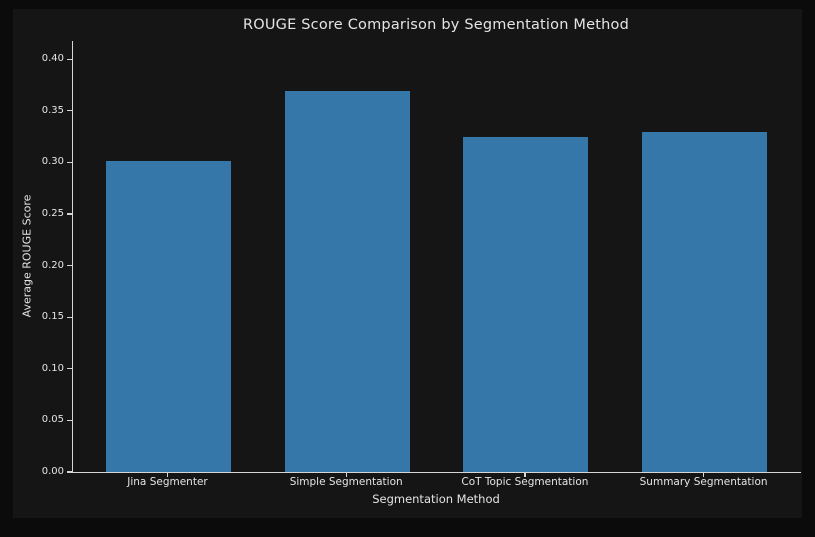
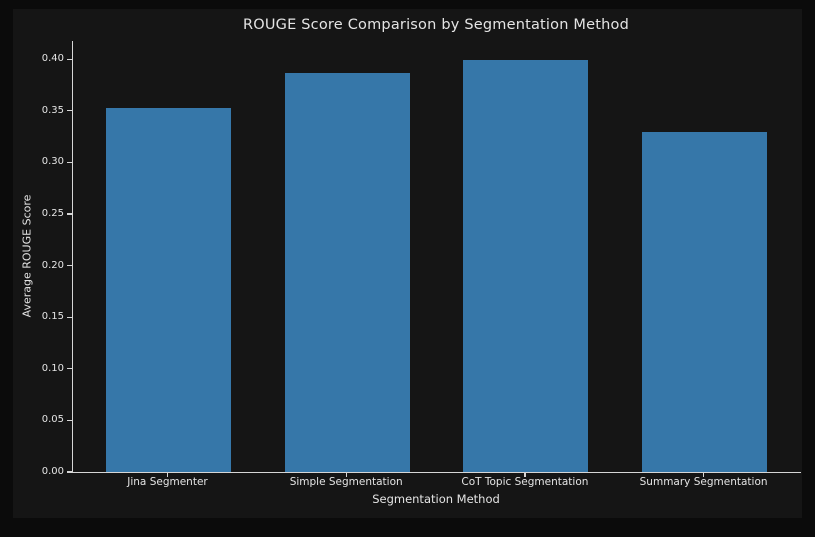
Jina Segmenter: 0.301 -> 0.353
Simple Segmentation: 0.369 -> 0.387
CoT Topic Segmentation: 0.325 -> 0.399
